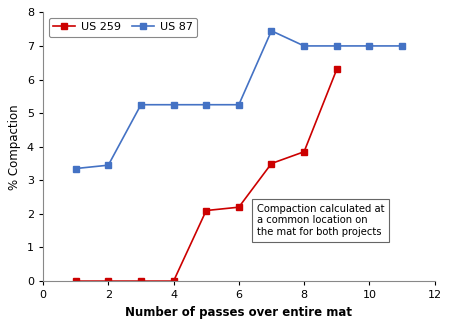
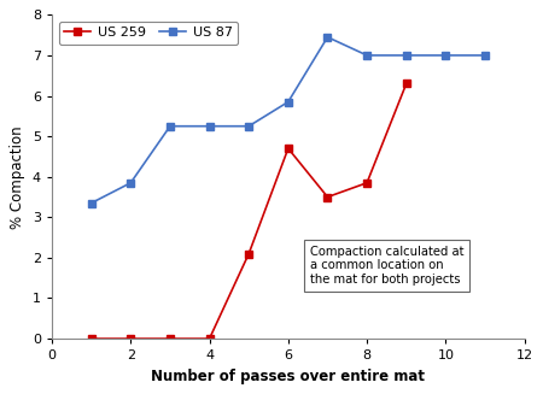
US 87/2: 3.45 -> 3.85
US 259/6: 2.20 -> 4.70
US 87/6: 5.25 -> 5.85
